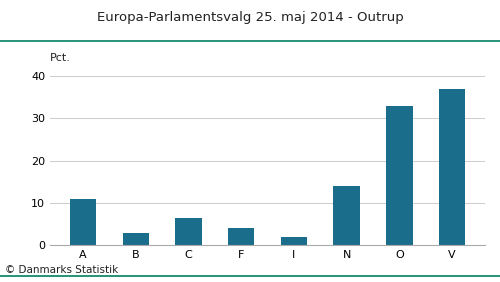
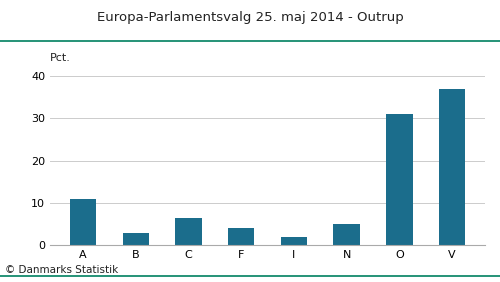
N: 14.0 -> 5.0
O: 33.0 -> 31.0
